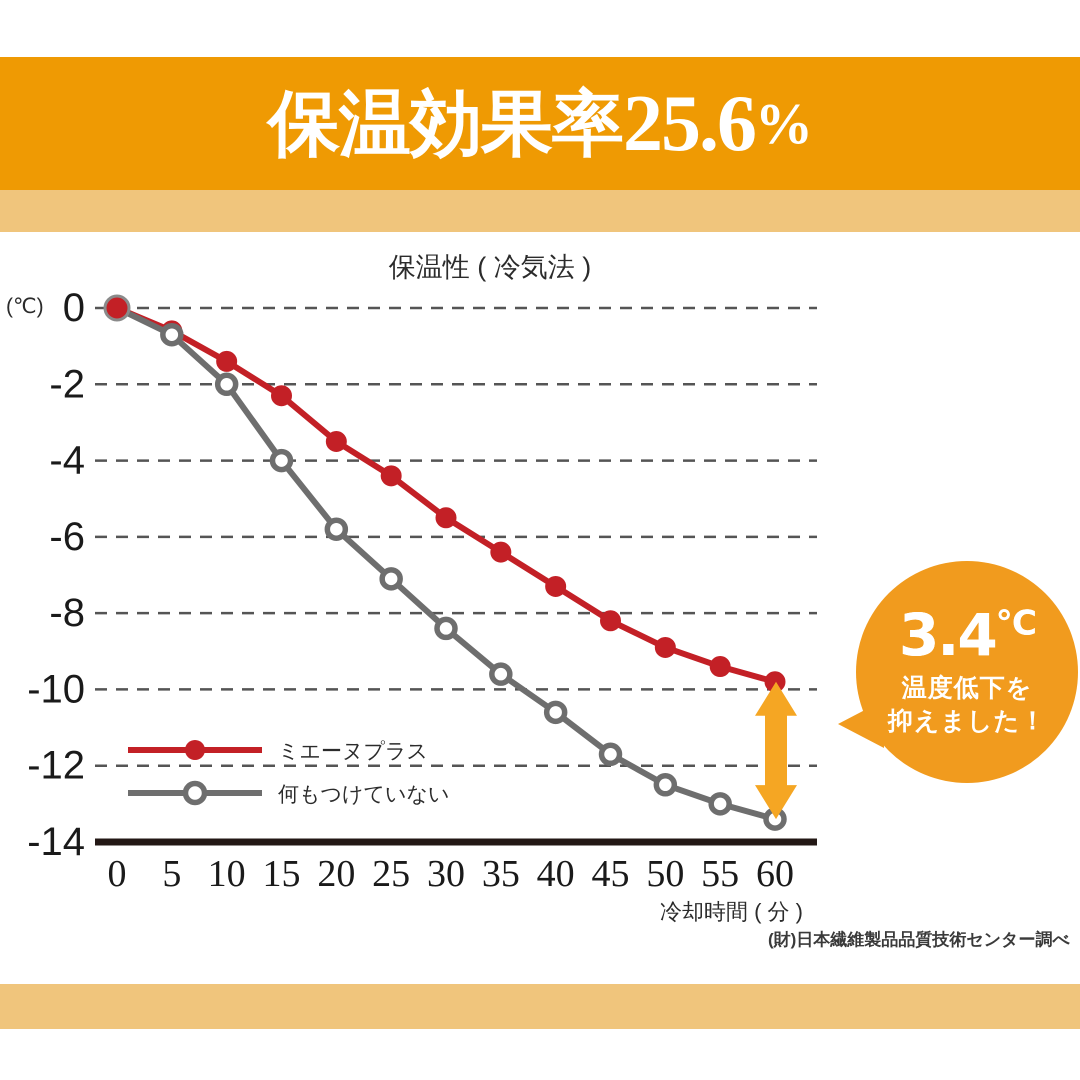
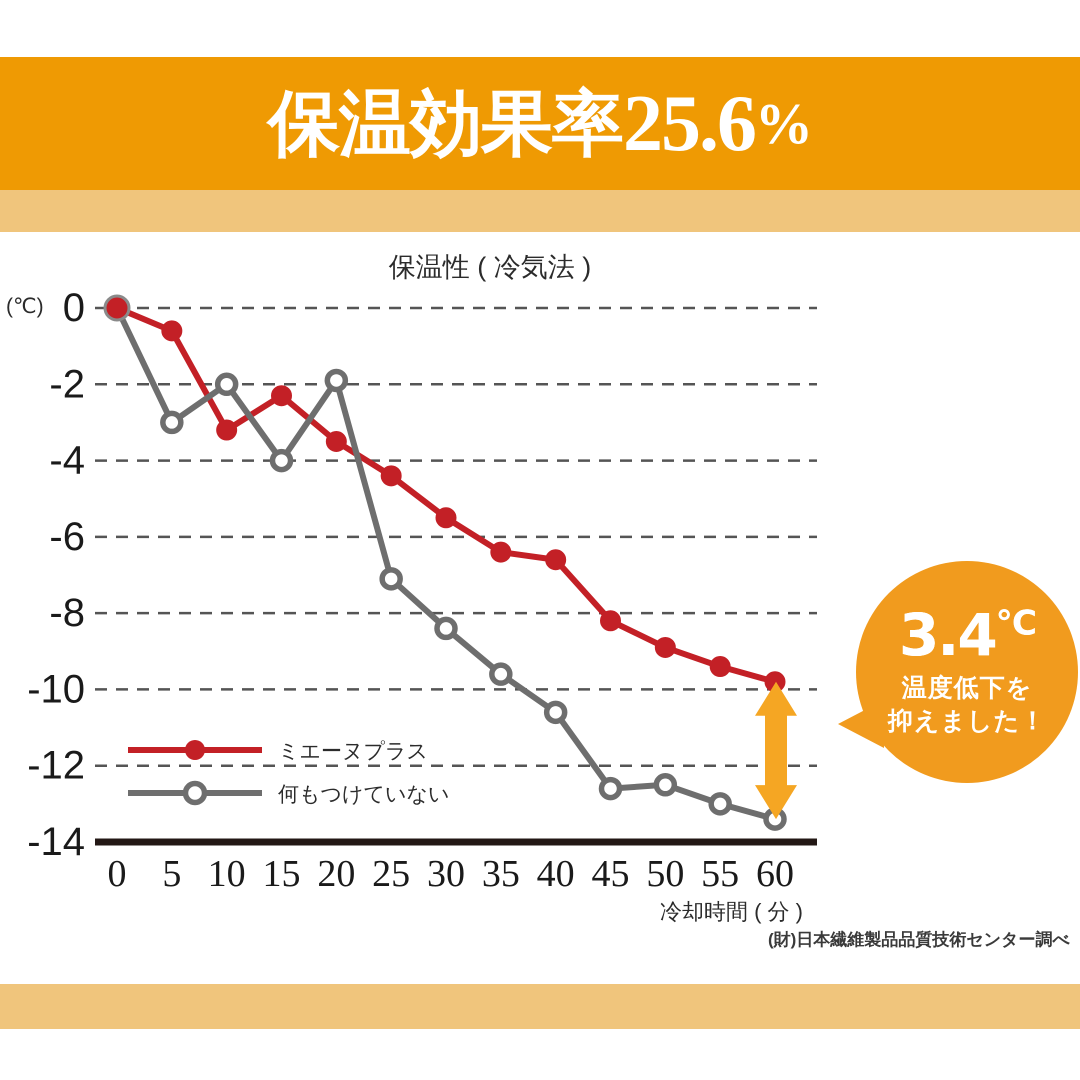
何もつけていない/5: -0.7 -> -3.0
ミエーヌプラス/10: -1.4 -> -3.2
何もつけていない/20: -5.8 -> -1.9
ミエーヌプラス/40: -7.3 -> -6.6
何もつけていない/45: -11.7 -> -12.6
